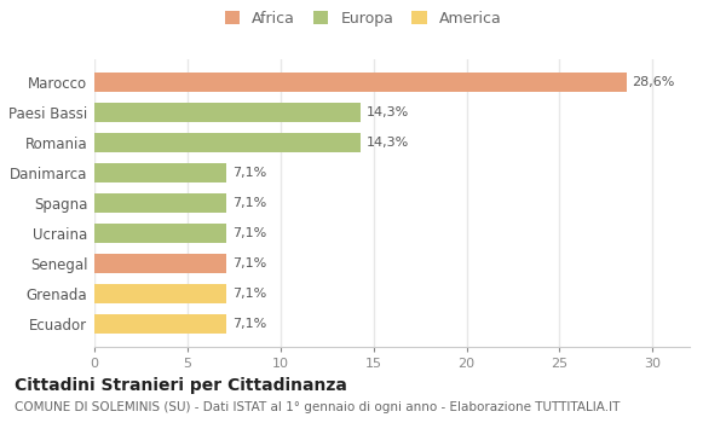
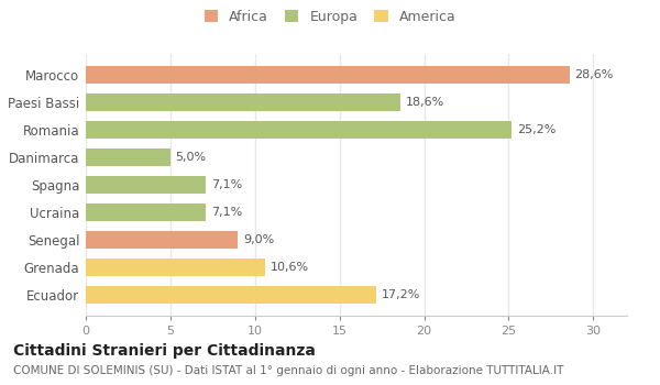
Paesi Bassi: 14,3% -> 18,6%
Romania: 14,3% -> 25,2%
Danimarca: 7,1% -> 5,0%
Senegal: 7,1% -> 9,0%
Grenada: 7,1% -> 10,6%
Ecuador: 7,1% -> 17,2%
